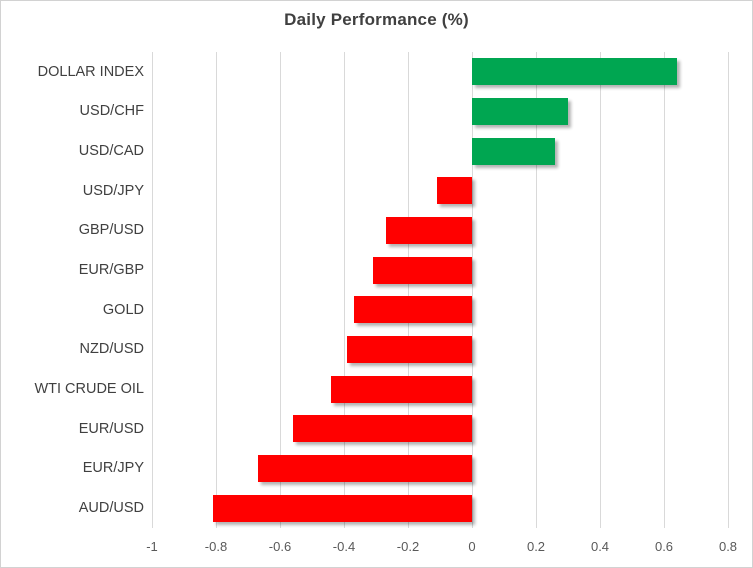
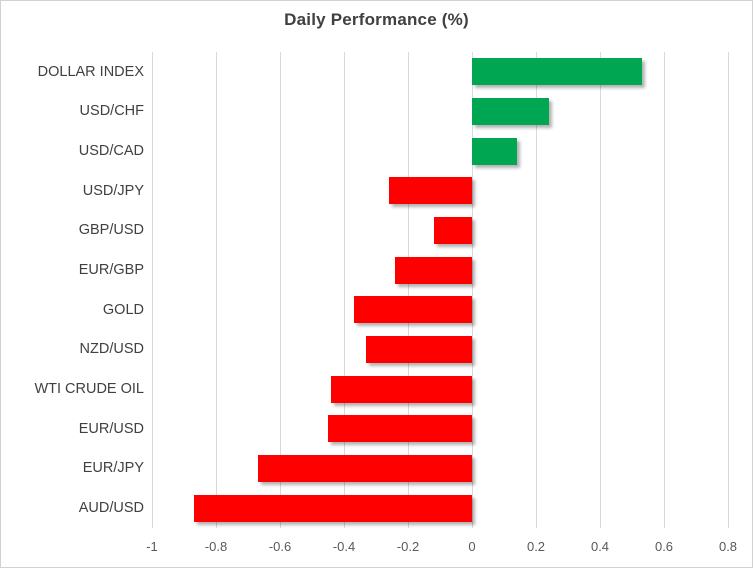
DOLLAR INDEX: 0.64 -> 0.53
USD/CHF: 0.30 -> 0.24
USD/CAD: 0.26 -> 0.14
USD/JPY: -0.11 -> -0.26
GBP/USD: -0.27 -> -0.12
EUR/GBP: -0.31 -> -0.24
NZD/USD: -0.39 -> -0.33
EUR/USD: -0.56 -> -0.45
AUD/USD: -0.81 -> -0.87
